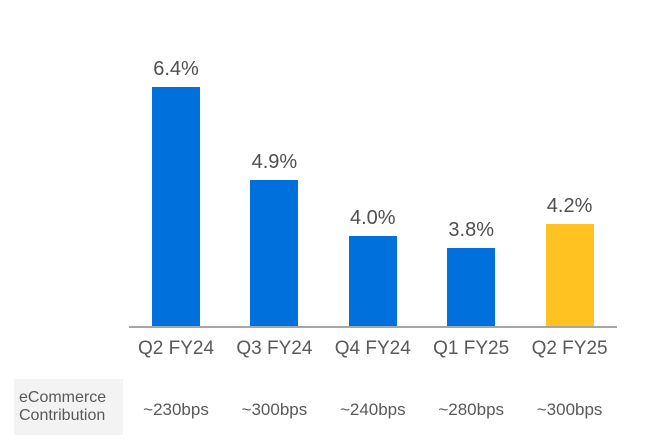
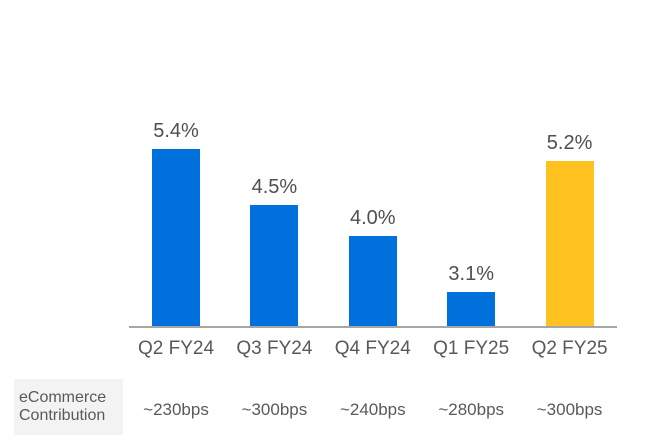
Q2 FY24: 6.4% -> 5.4%
Q3 FY24: 4.9% -> 4.5%
Q1 FY25: 3.8% -> 3.1%
Q2 FY25: 4.2% -> 5.2%
